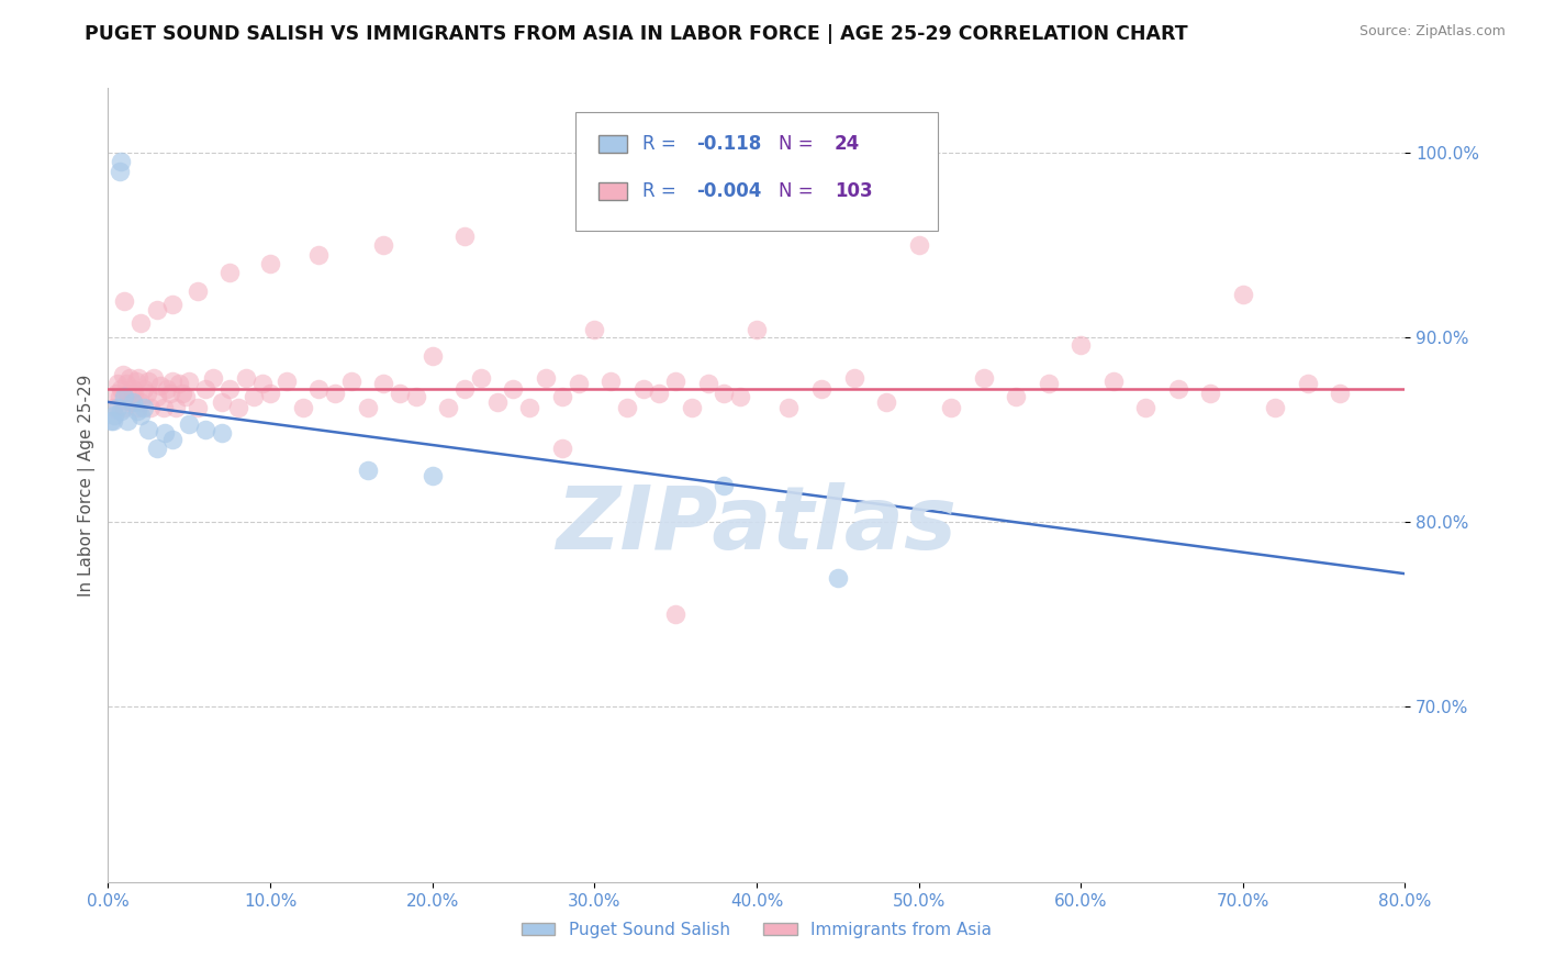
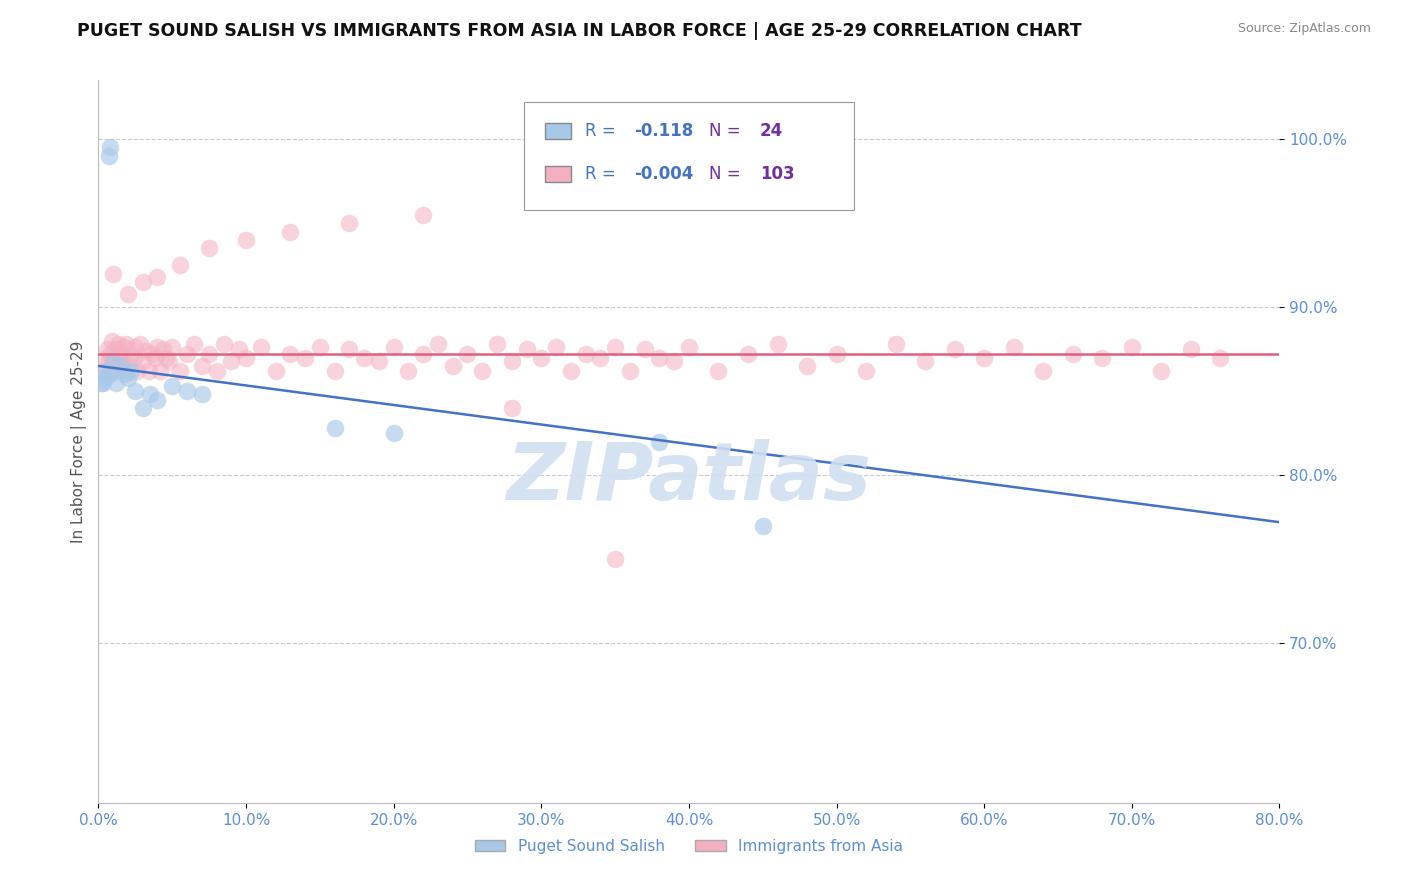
Immigrants from Asia/20.0%: 89.0% -> 87.6%
Immigrants from Asia/30.0%: 90.4% -> 87.0%
Immigrants from Asia/40.0%: 90.4% -> 87.6%
Immigrants from Asia/50.0%: 95.0% -> 87.2%
Immigrants from Asia/60.0%: 89.6% -> 87.0%
Immigrants from Asia/70.0%: 92.3% -> 87.6%
